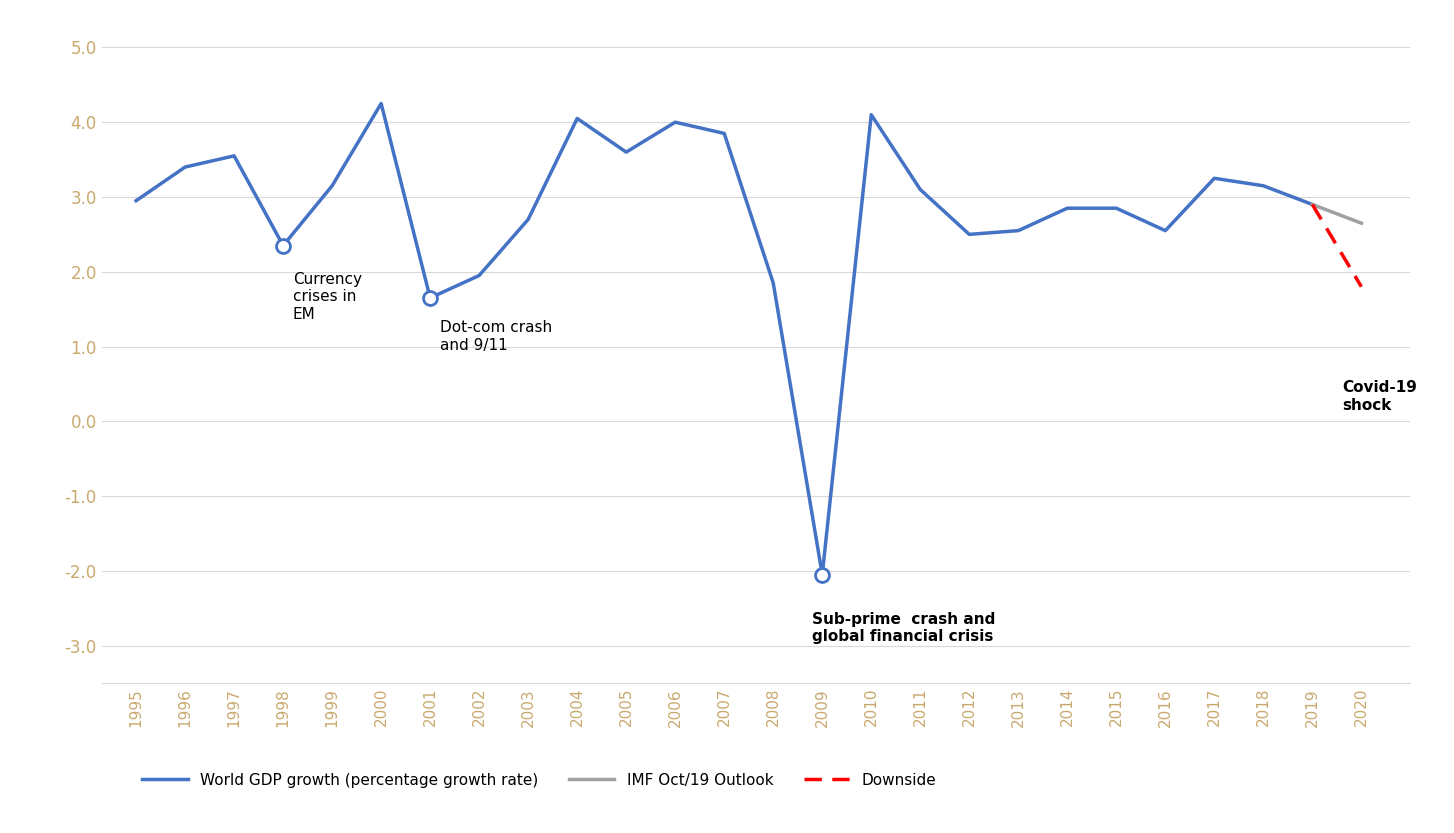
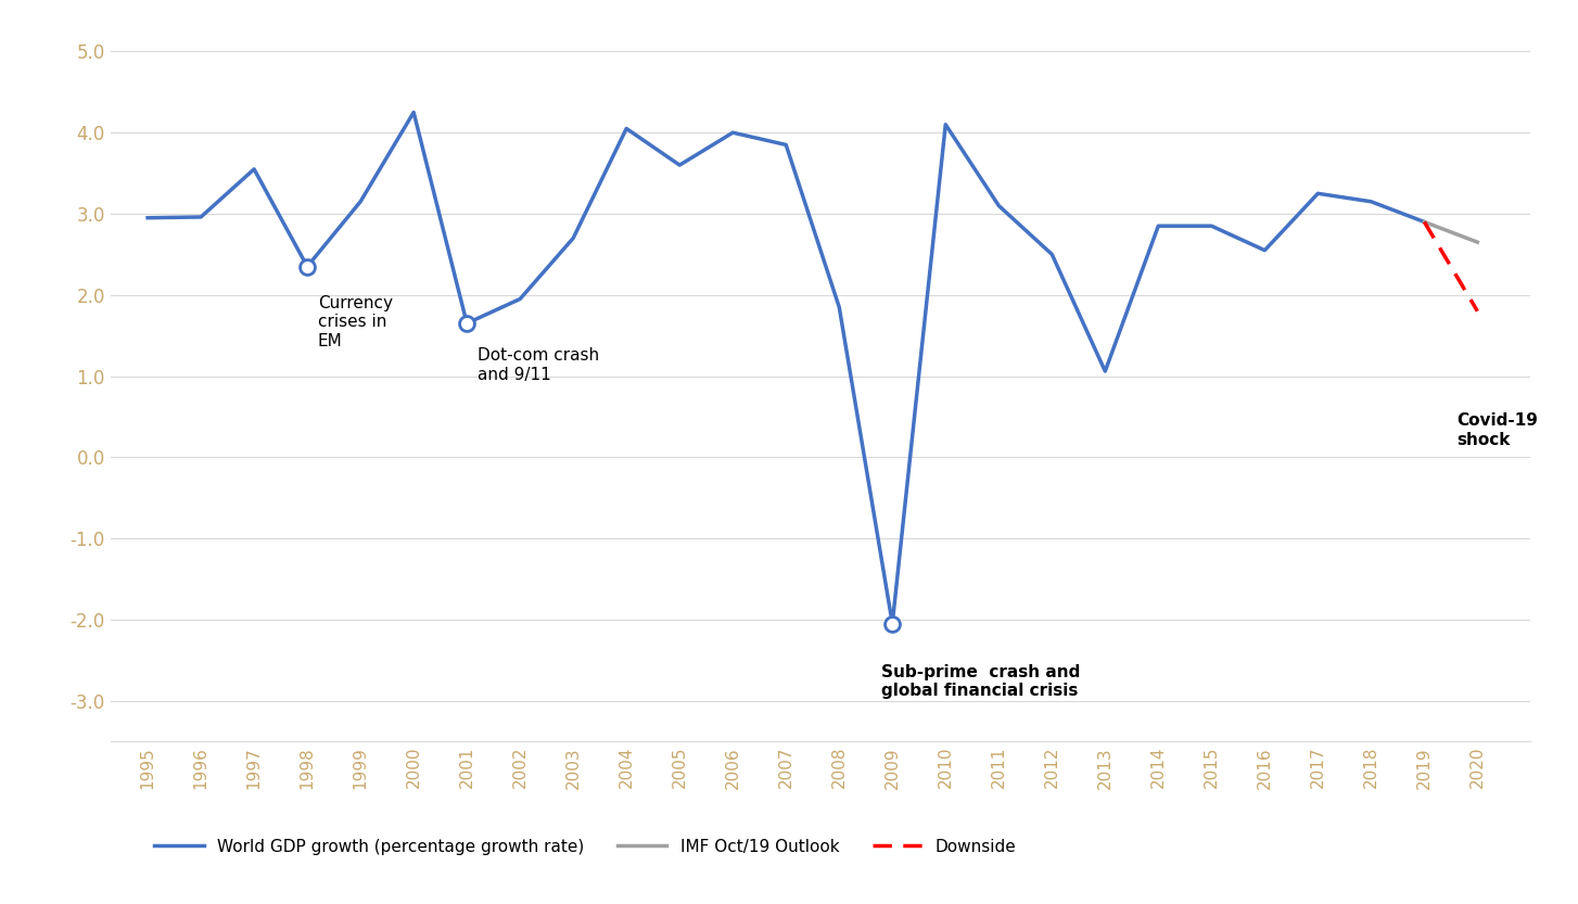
1996: 3.40 -> 2.96
2013: 2.55 -> 1.06
